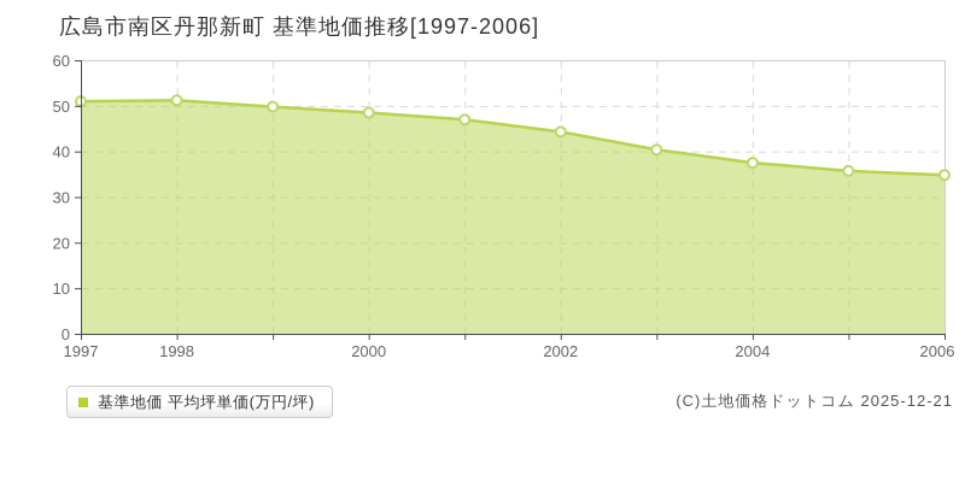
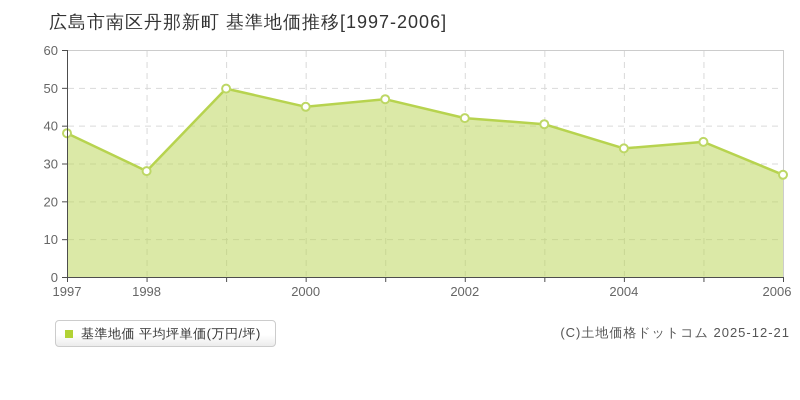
1997: 51 -> 38
1998: 51 -> 28
2000: 48 -> 45
2002: 44 -> 42
2004: 38 -> 34
2006: 35 -> 27
